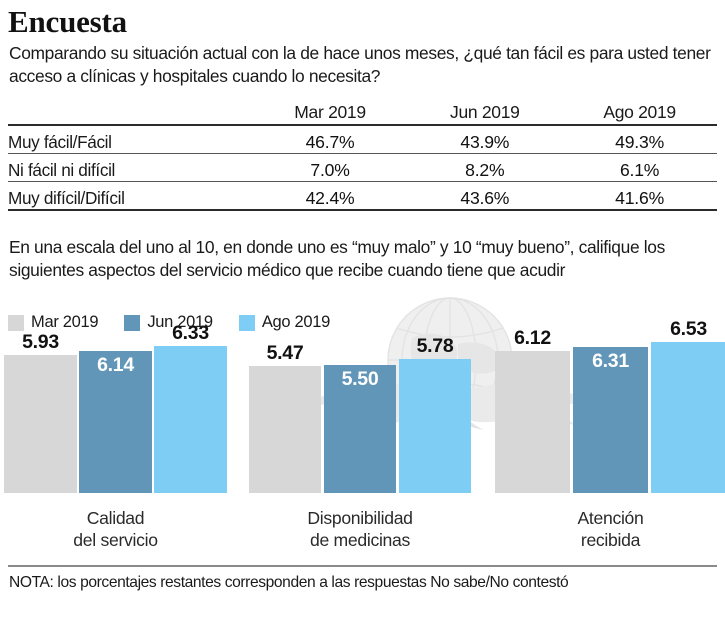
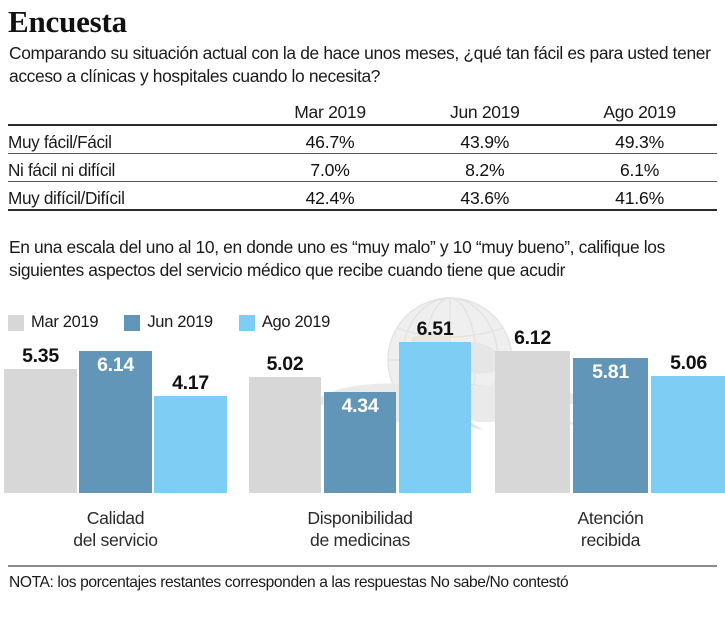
Mar 2019/Calidad del servicio: 5.93 -> 5.35
Ago 2019/Calidad del servicio: 6.33 -> 4.17
Mar 2019/Disponibilidad de medicinas: 5.47 -> 5.02
Jun 2019/Disponibilidad de medicinas: 5.50 -> 4.34
Ago 2019/Disponibilidad de medicinas: 5.78 -> 6.51
Jun 2019/Atención recibida: 6.31 -> 5.81
Ago 2019/Atención recibida: 6.53 -> 5.06
